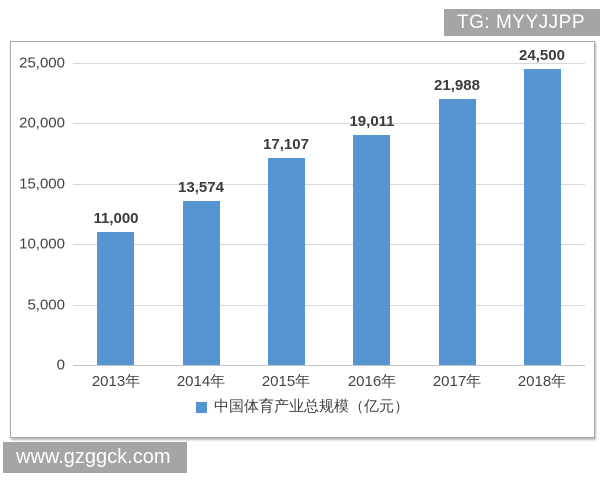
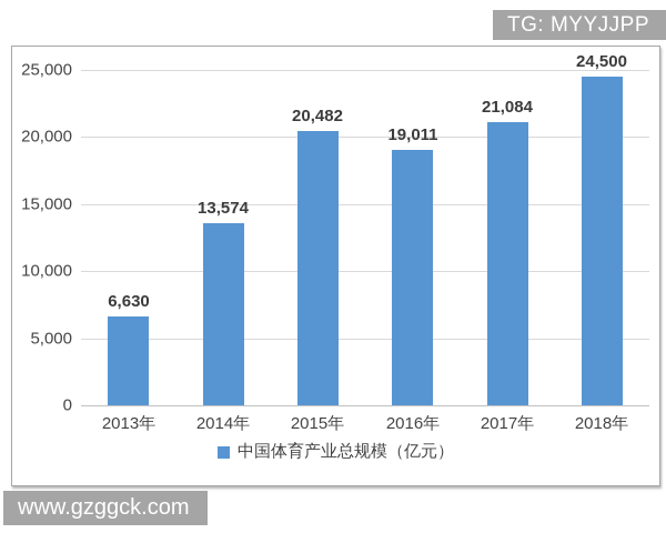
2013年: 11,000 -> 6,630
2015年: 17,107 -> 20,482
2017年: 21,988 -> 21,084
